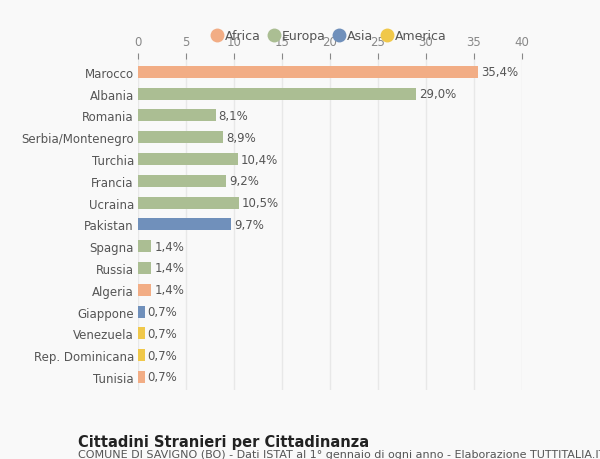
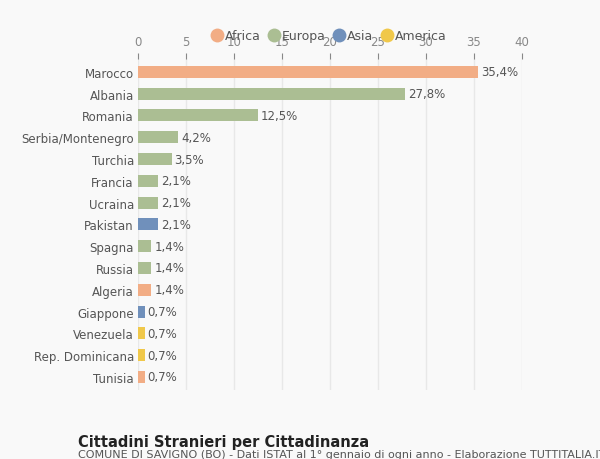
Albania: 29,0% -> 27,8%
Romania: 8,1% -> 12,5%
Serbia/Montenegro: 8,9% -> 4,2%
Turchia: 10,4% -> 3,5%
Francia: 9,2% -> 2,1%
Ucraina: 10,5% -> 2,1%
Pakistan: 9,7% -> 2,1%
